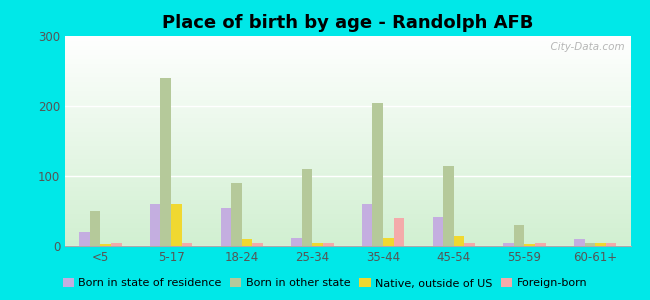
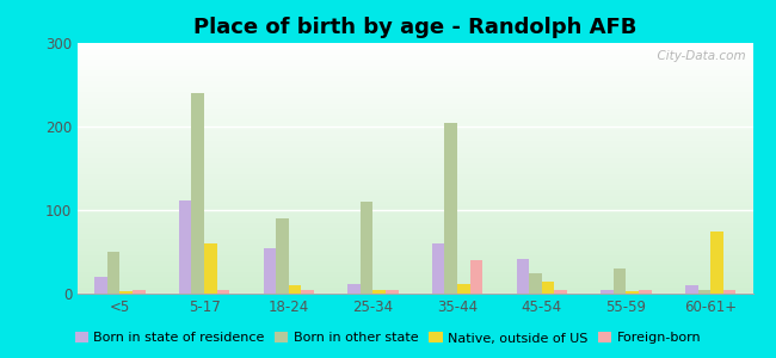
Born in state of residence/5-17: 60 -> 112
Born in other state/45-54: 115 -> 24
Native, outside of US/60-61+: 5 -> 74
